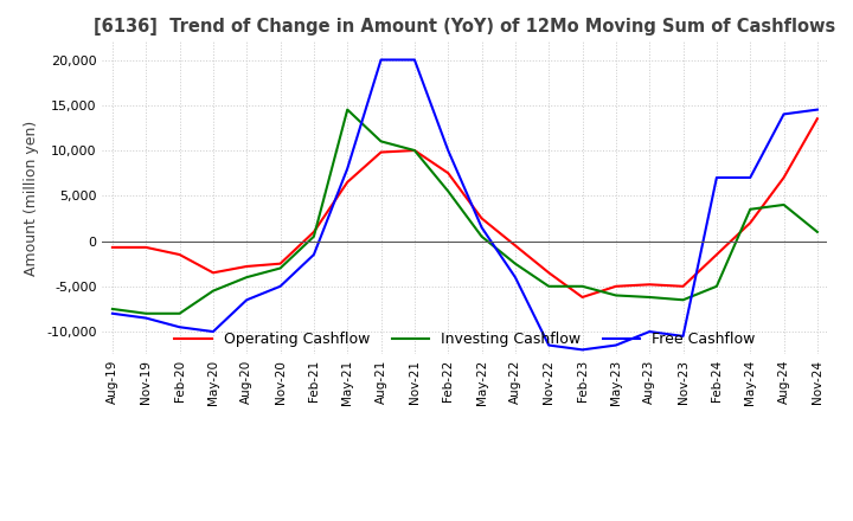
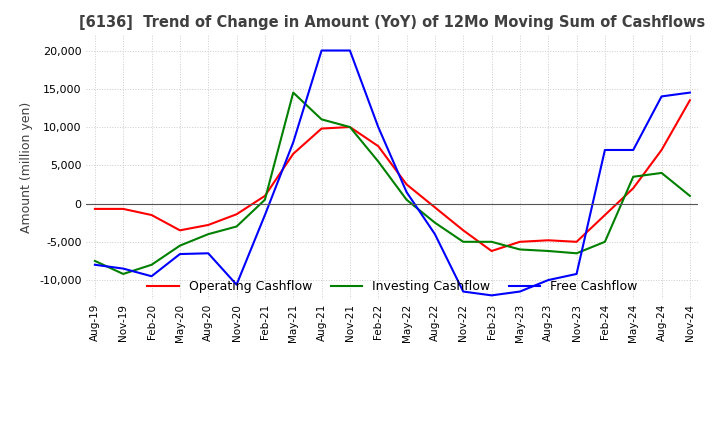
Investing Cashflow/Nov-19: -8,000 -> -9,200
Free Cashflow/May-20: -10,000 -> -6,600
Operating Cashflow/Nov-20: -2,500 -> -1,400
Free Cashflow/Nov-20: -5,000 -> -10,600
Free Cashflow/Nov-23: -10,500 -> -9,200
